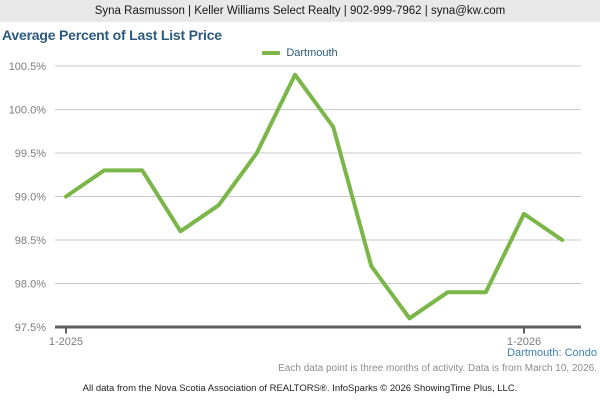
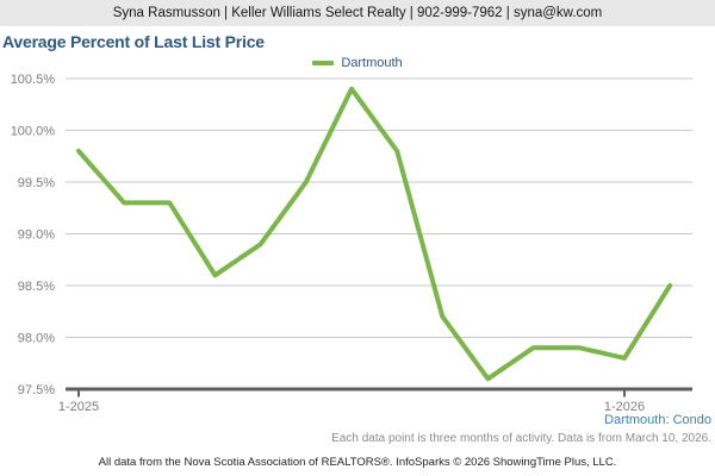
1-2025: 99.0% -> 99.8%
1-2026: 98.8% -> 97.8%
